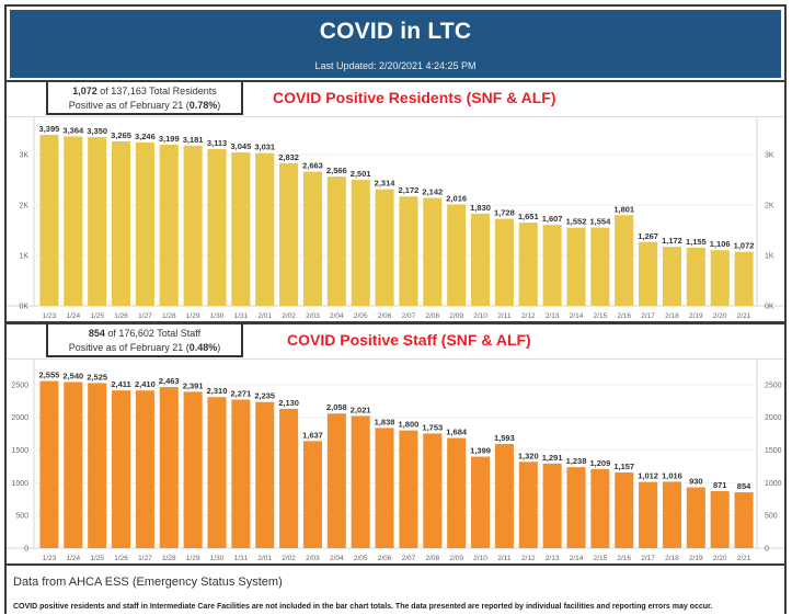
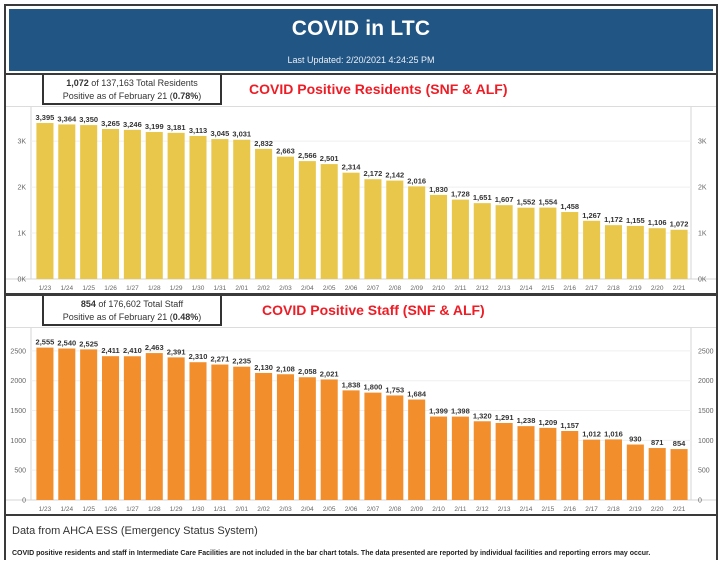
COVID Positive Residents (SNF & ALF)/2/16: 1,801 -> 1,458
COVID Positive Staff (SNF & ALF)/2/03: 1,637 -> 2,108
COVID Positive Staff (SNF & ALF)/2/11: 1,593 -> 1,398
